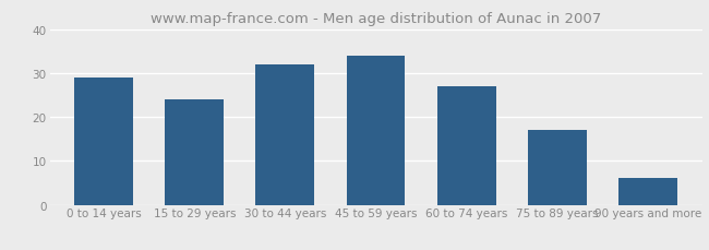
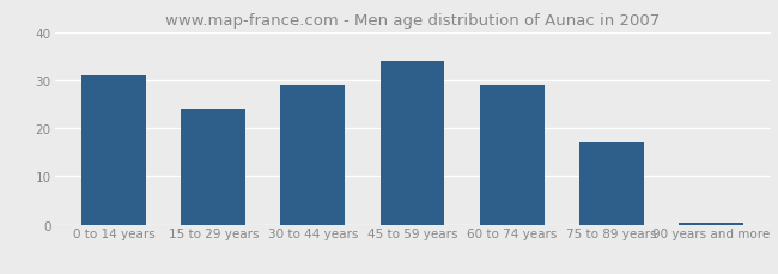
0 to 14 years: 29.0 -> 31.0
30 to 44 years: 32.0 -> 29.0
60 to 74 years: 27.0 -> 29.0
90 years and more: 6.0 -> 0.5
